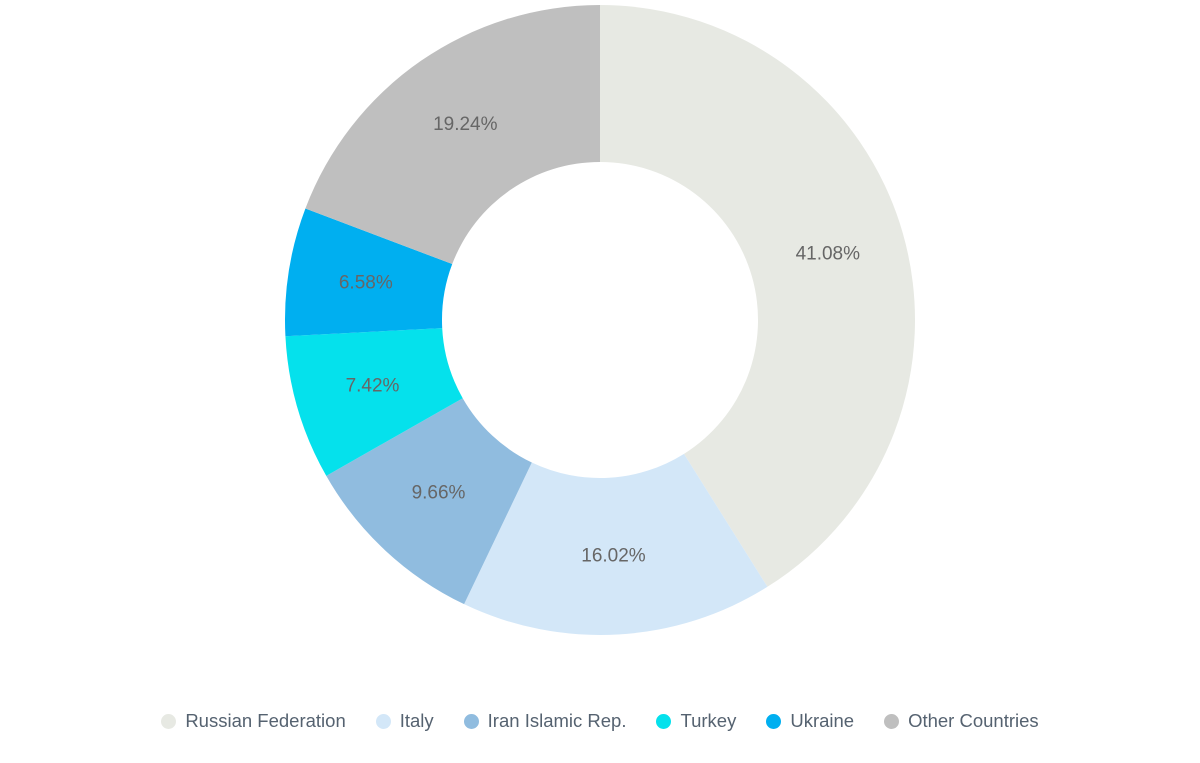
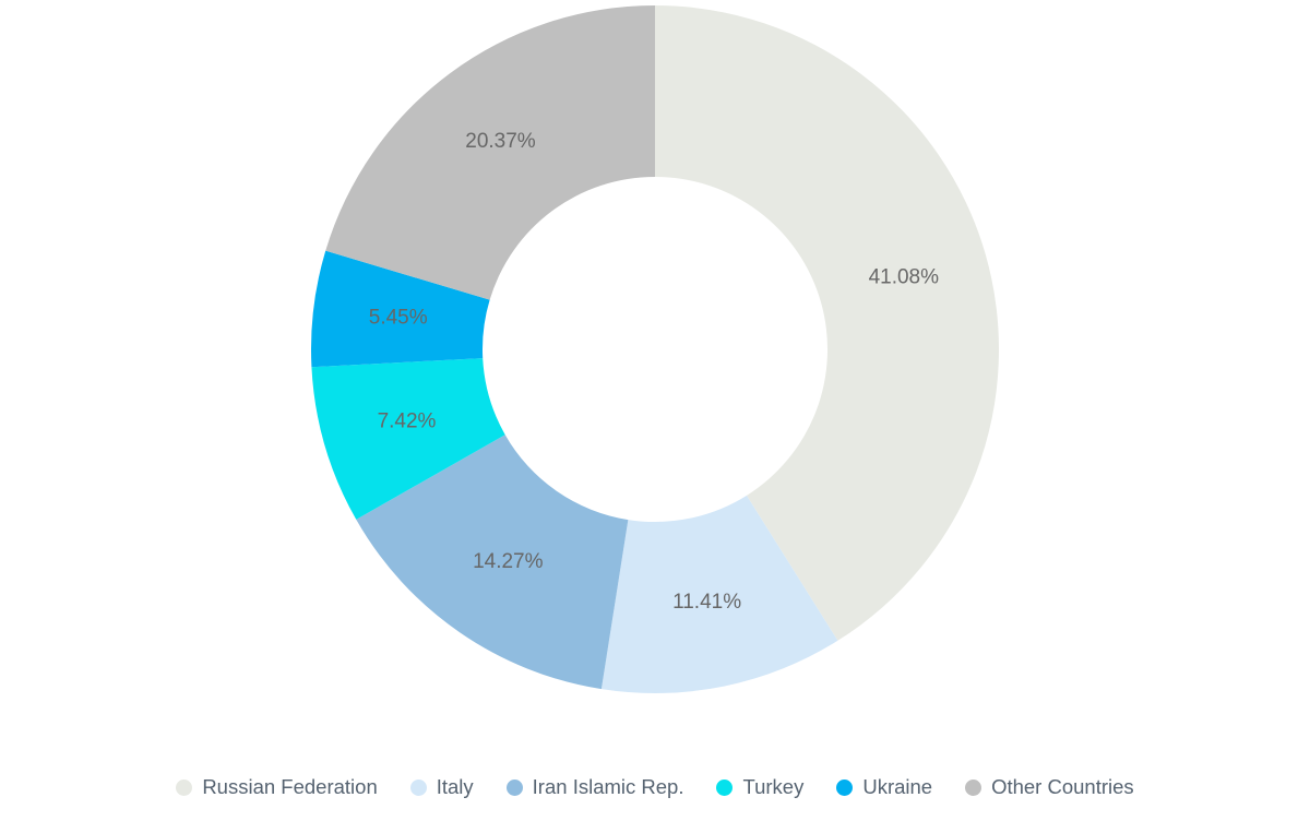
Italy: 16.02% -> 11.41%
Iran Islamic Rep.: 9.66% -> 14.27%
Ukraine: 6.58% -> 5.45%
Other Countries: 19.24% -> 20.37%
